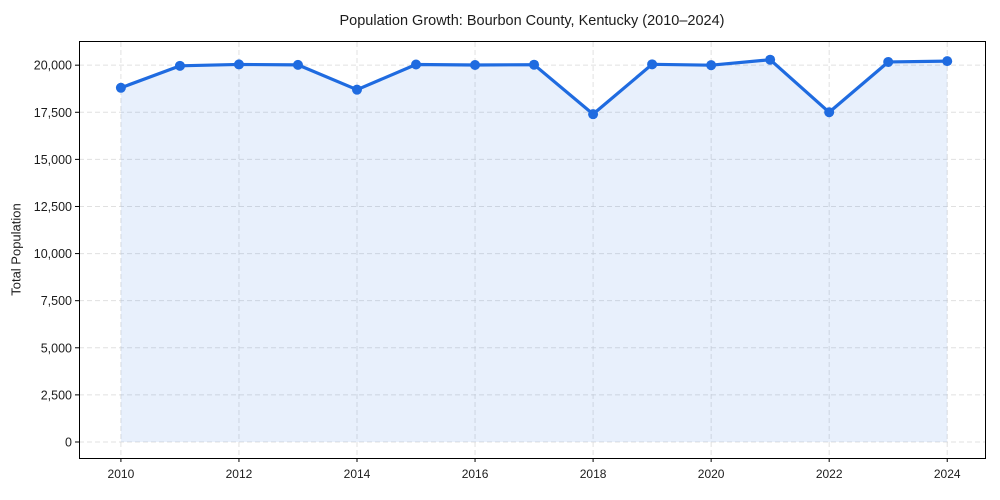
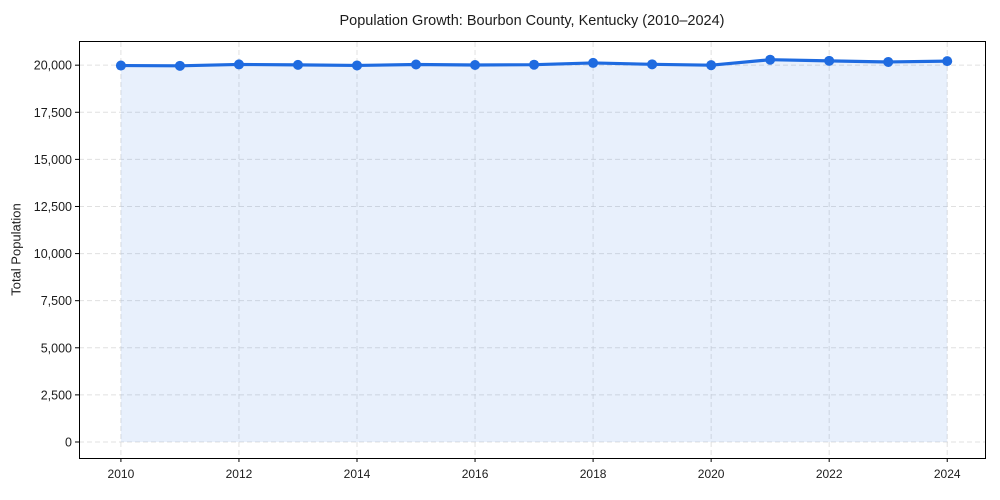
2010: 18800 -> 20000
2014: 18700 -> 20000
2018: 17400 -> 20100
2022: 17500 -> 20200
